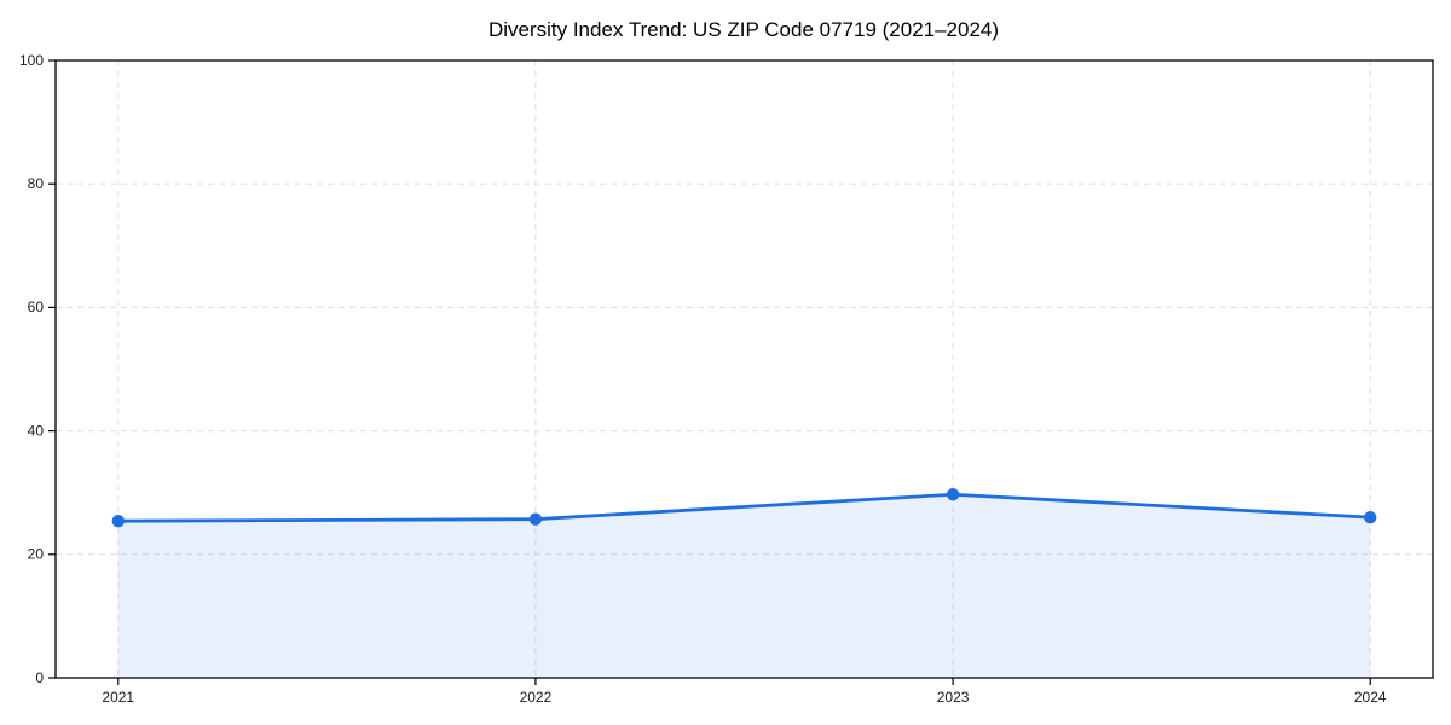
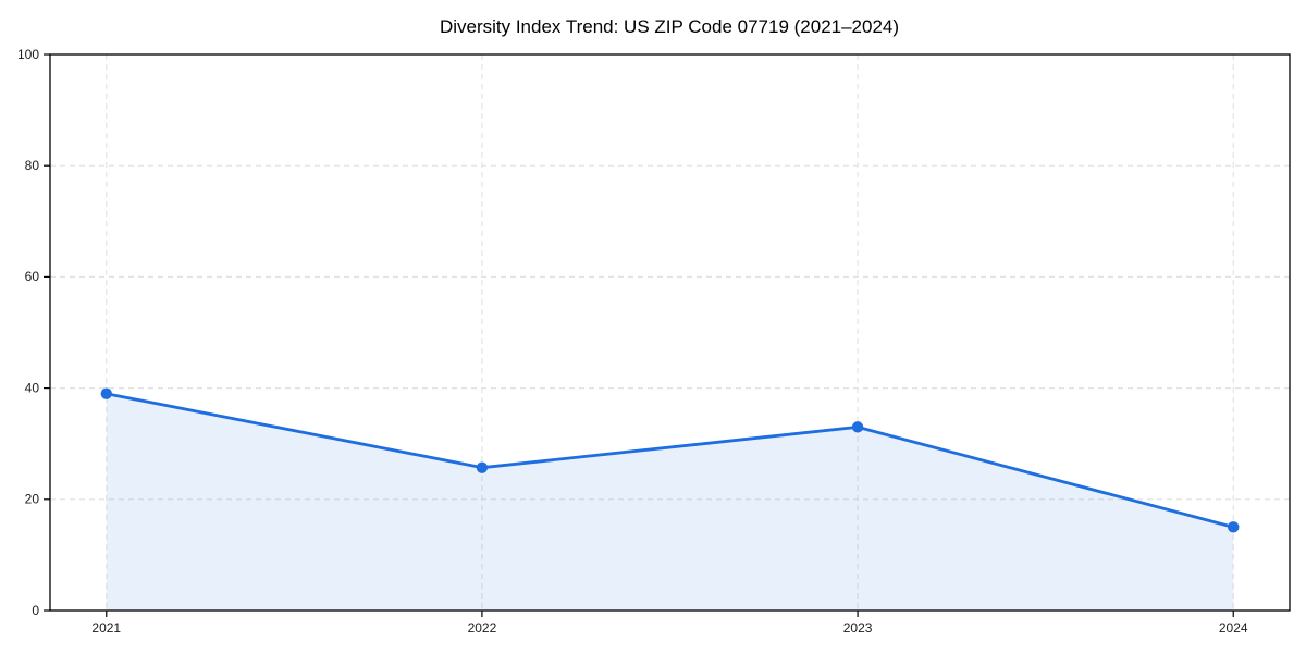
2021: 25 -> 39
2023: 30 -> 33
2024: 26 -> 15
